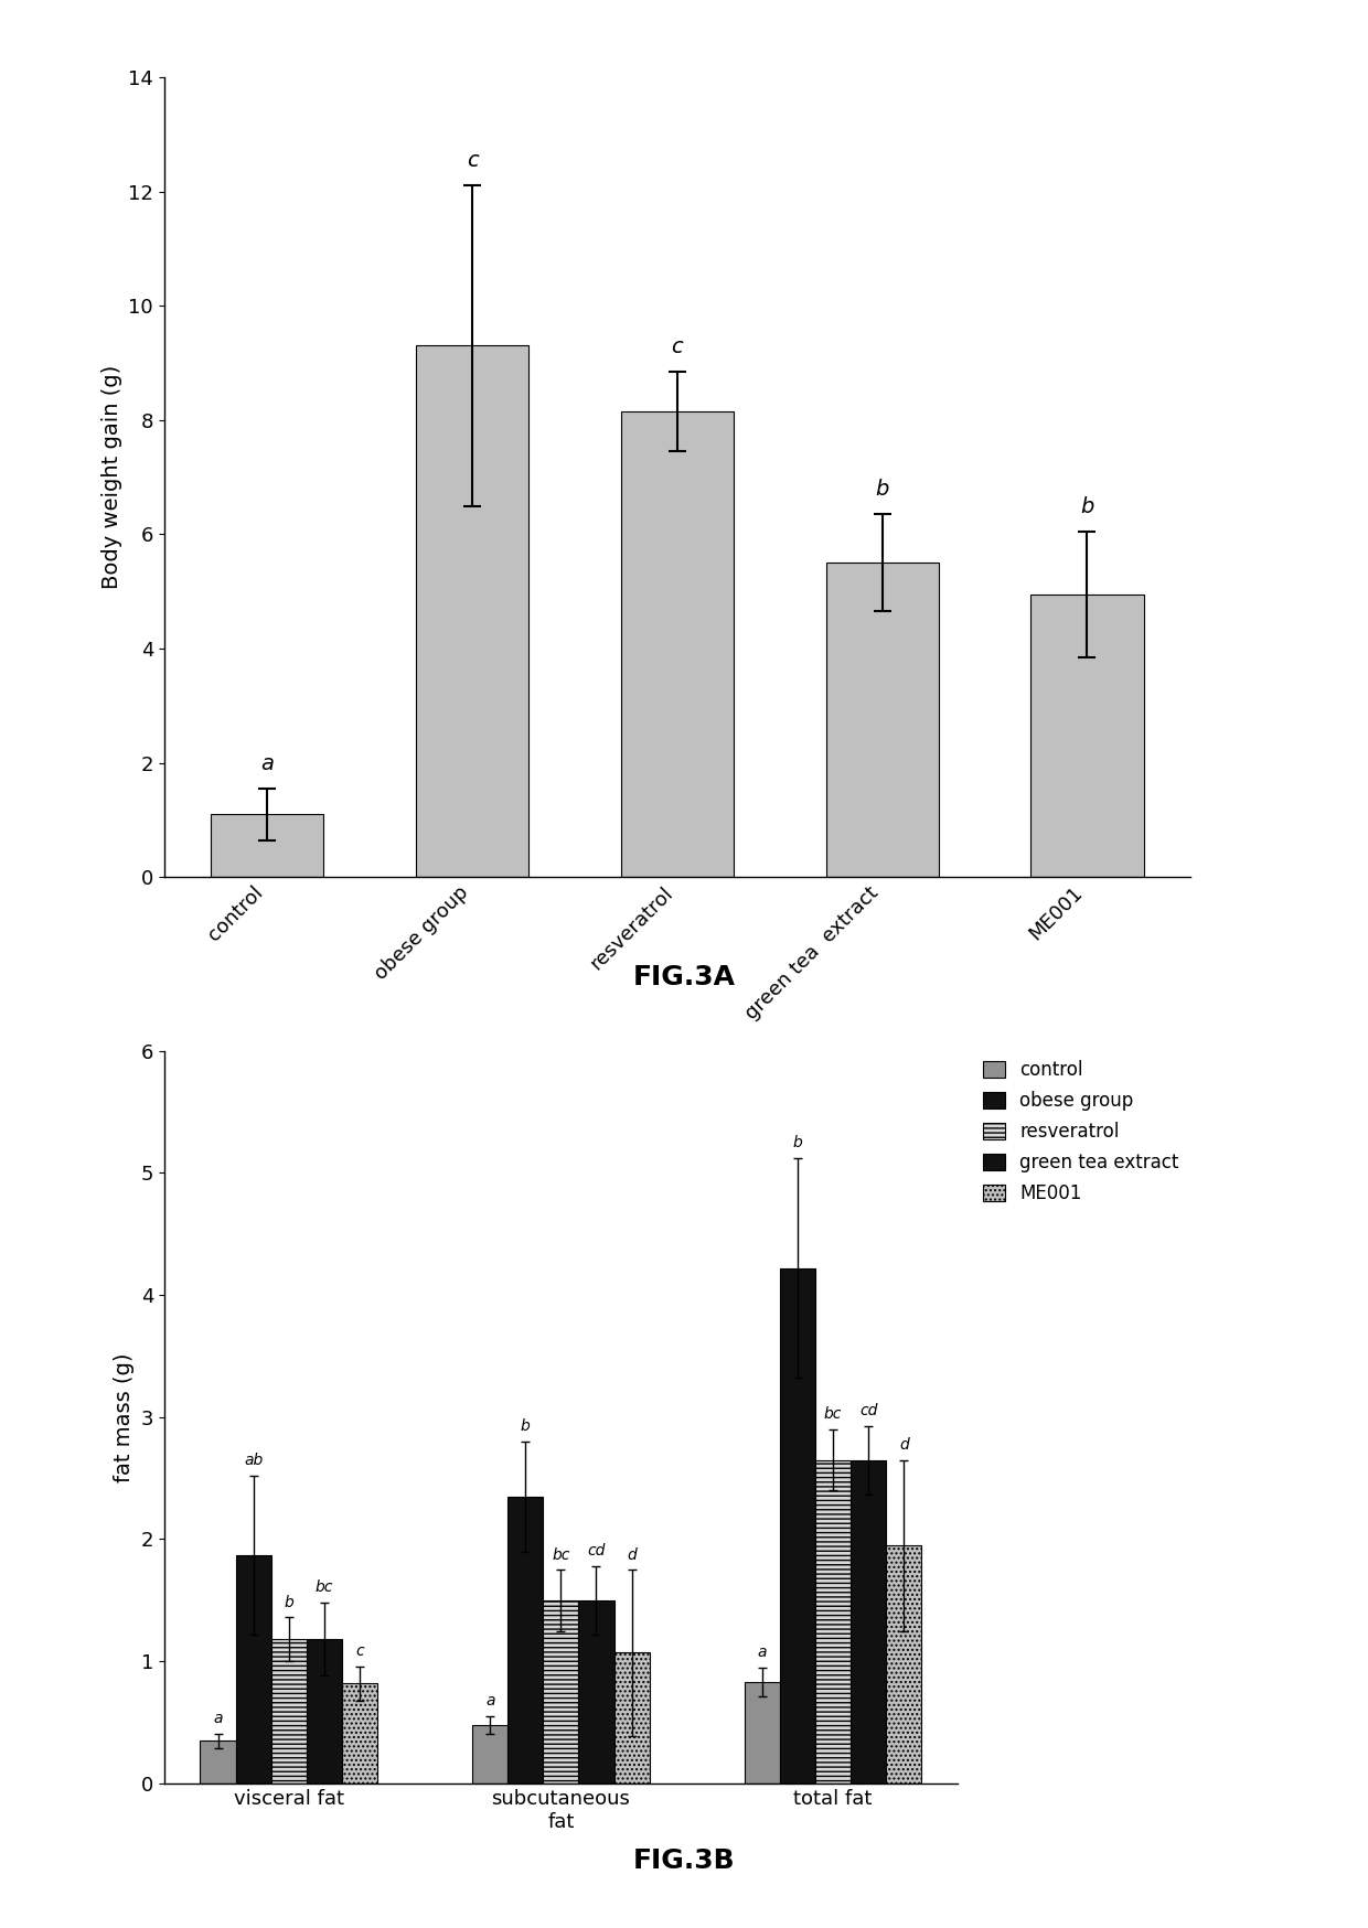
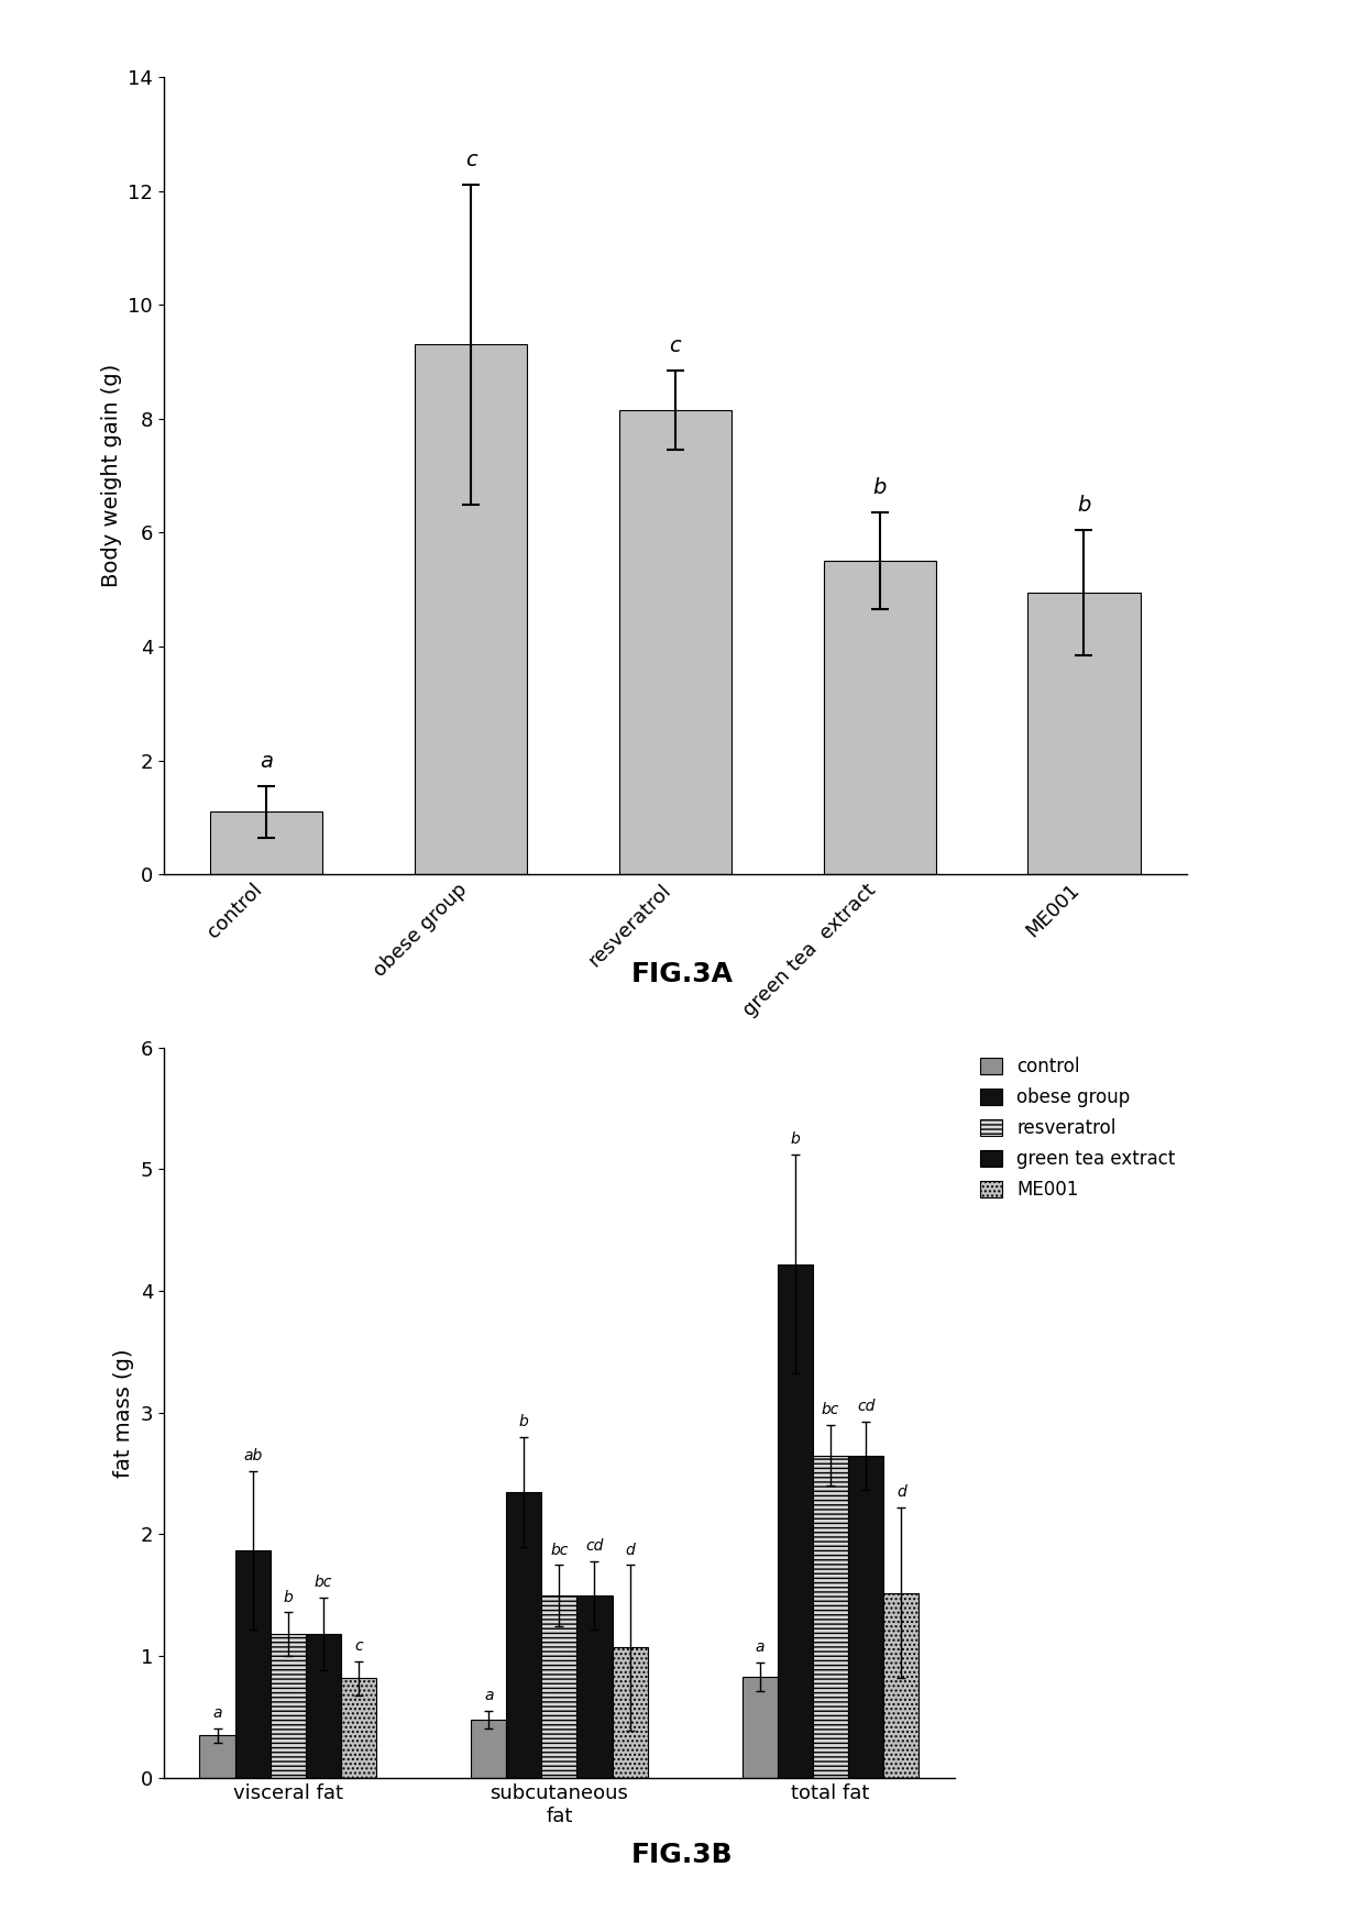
ME001/total fat: 1.95 -> 1.52
